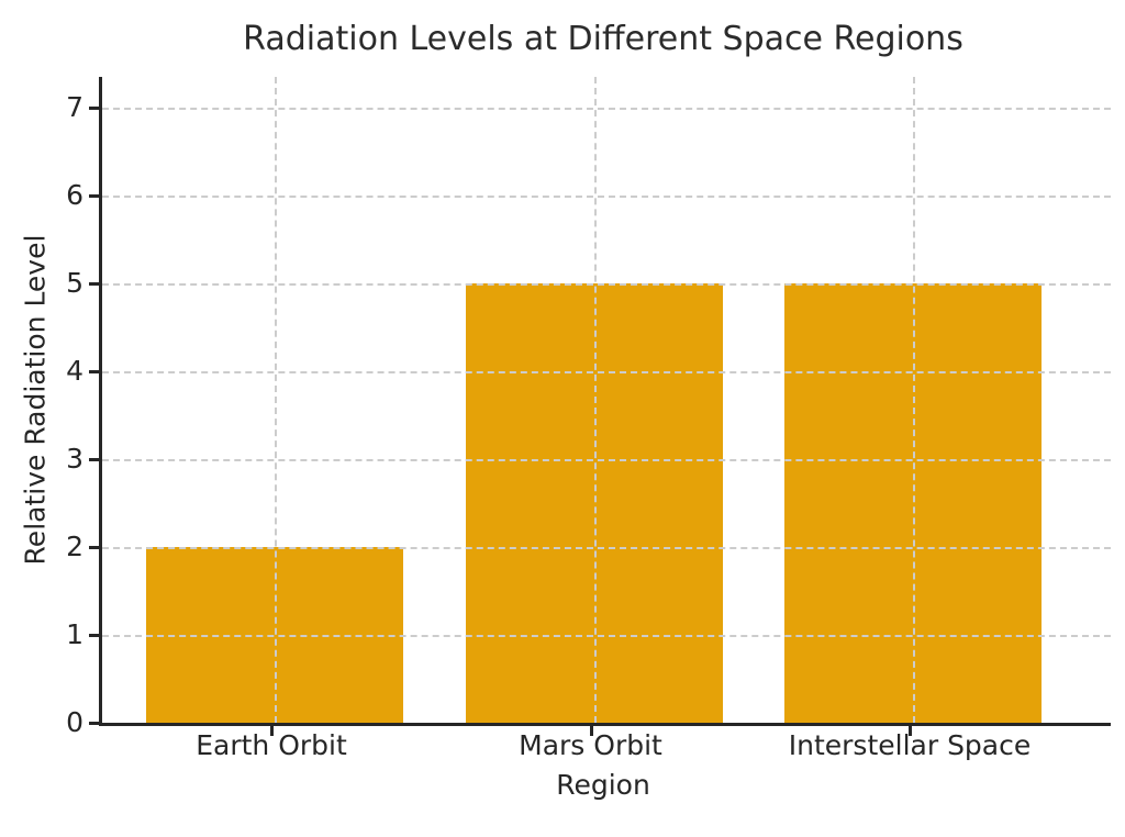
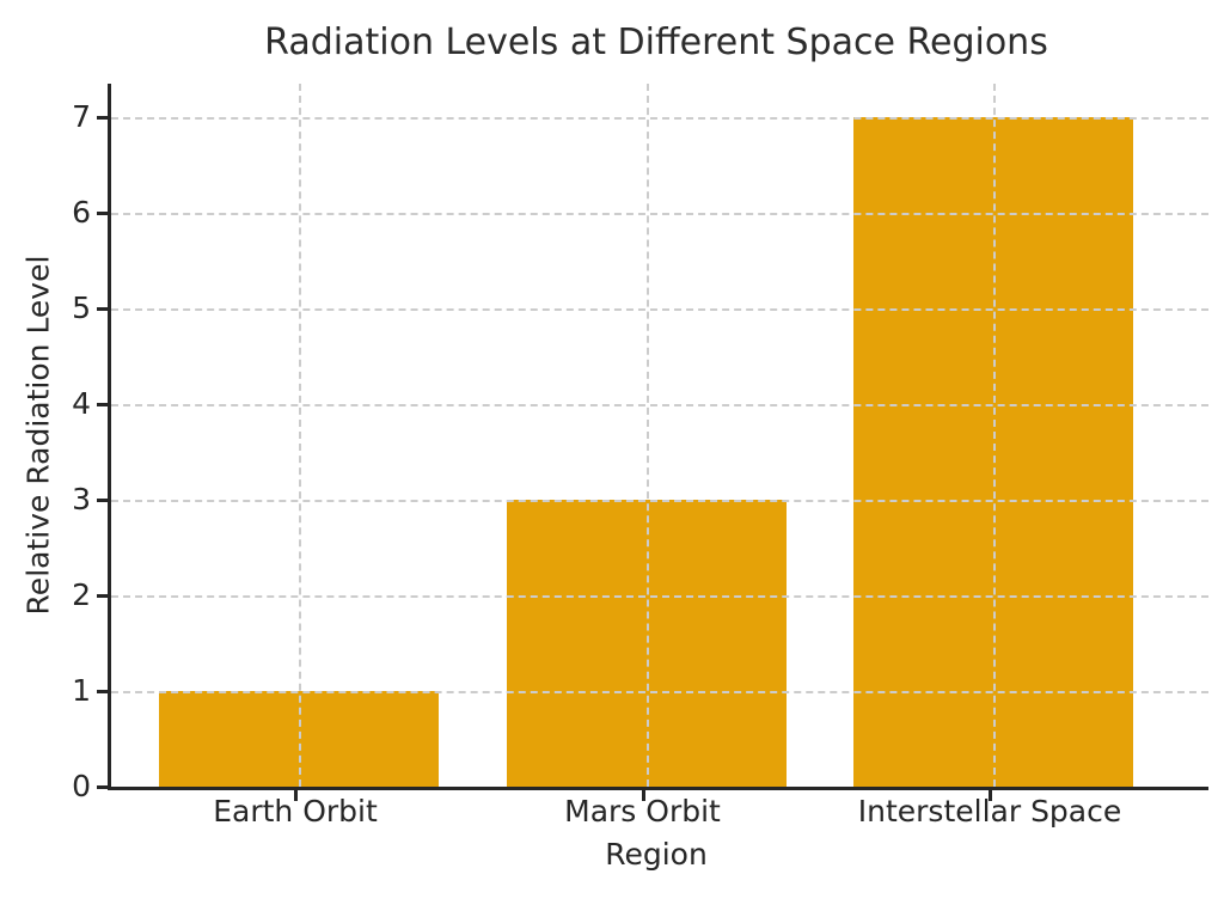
Earth Orbit: 2 -> 1
Mars Orbit: 5 -> 3
Interstellar Space: 5 -> 7
